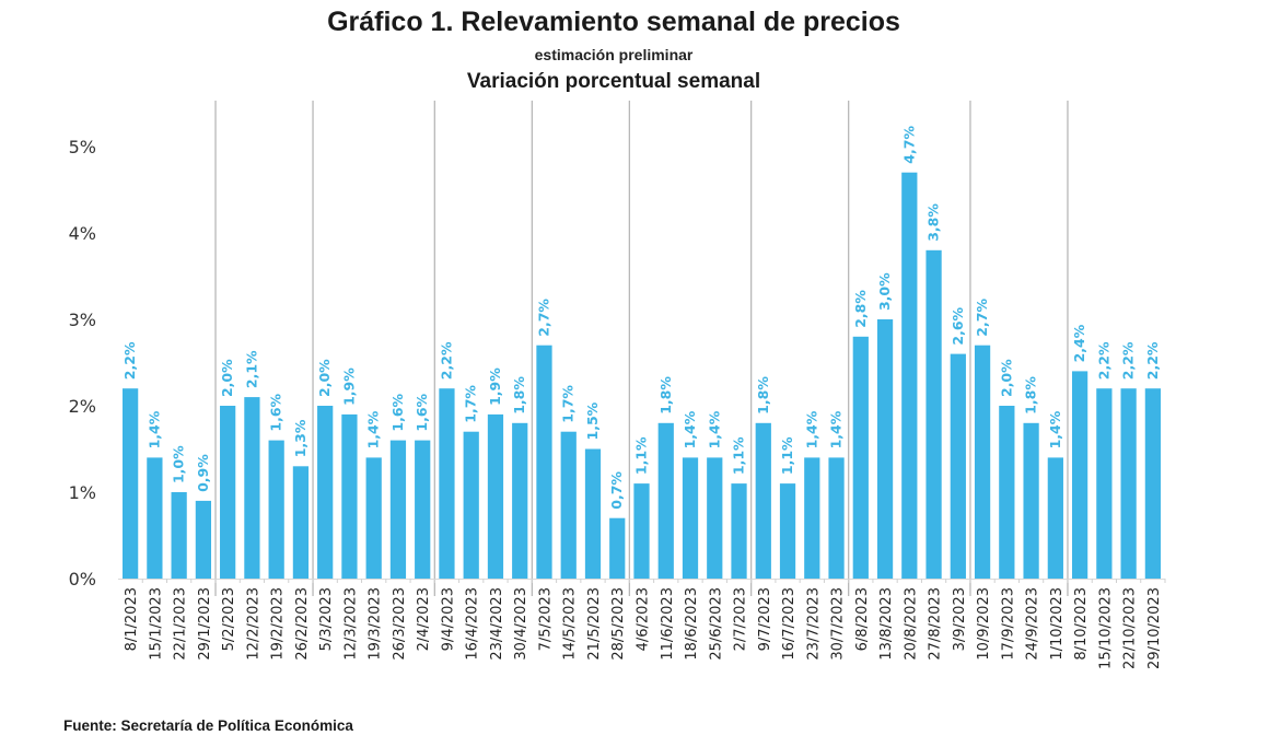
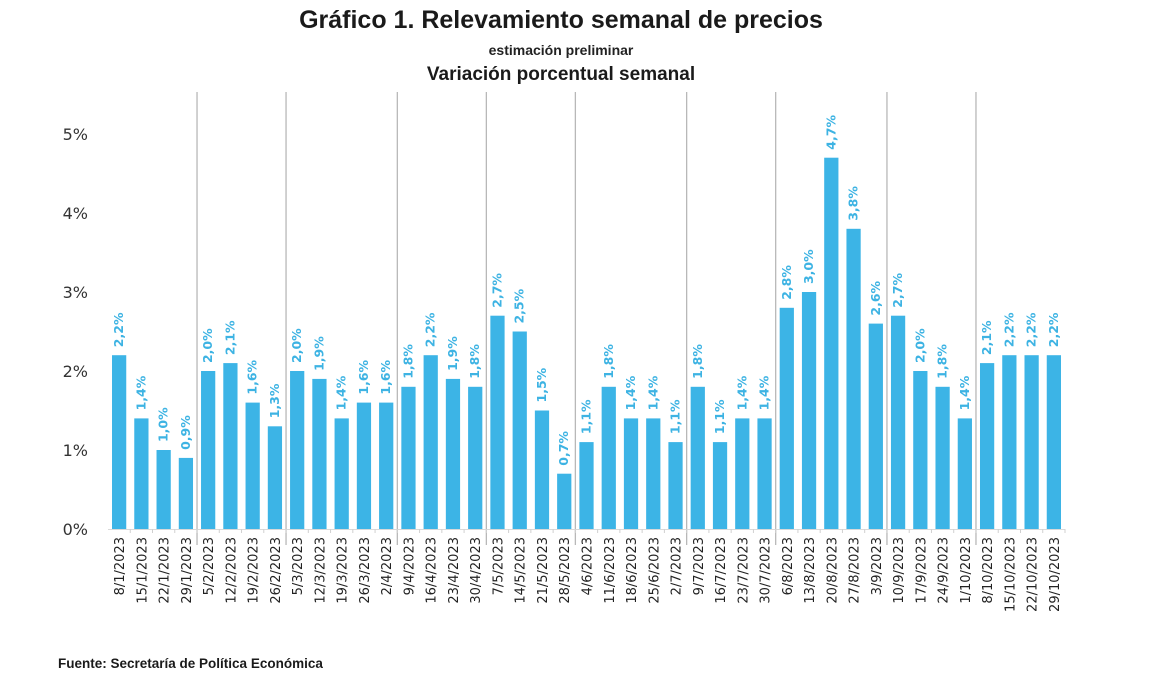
9/4/2023: 2,2% -> 1,8%
16/4/2023: 1,7% -> 2,2%
14/5/2023: 1,7% -> 2,5%
8/10/2023: 2,4% -> 2,1%
